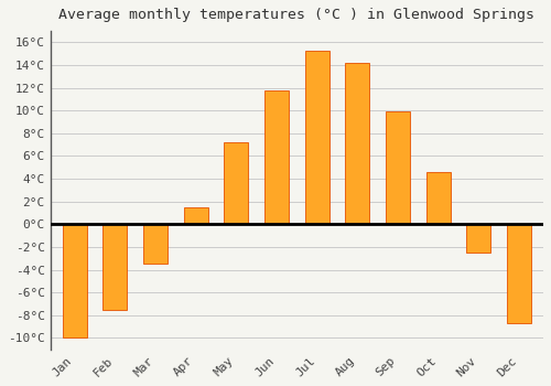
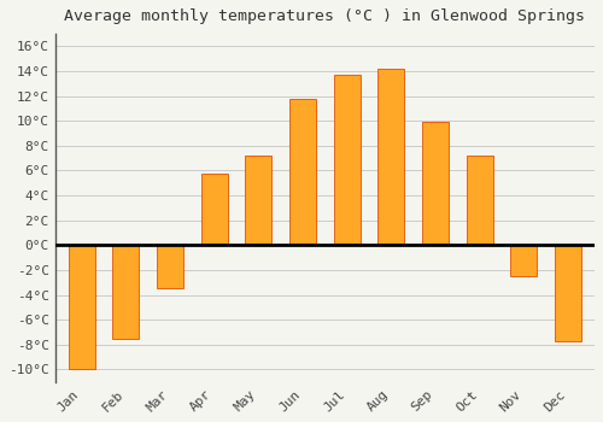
Apr: 1.5°C -> 5.8°C
Jul: 15.3°C -> 13.7°C
Oct: 4.6°C -> 7.2°C
Dec: -8.7°C -> -7.7°C
